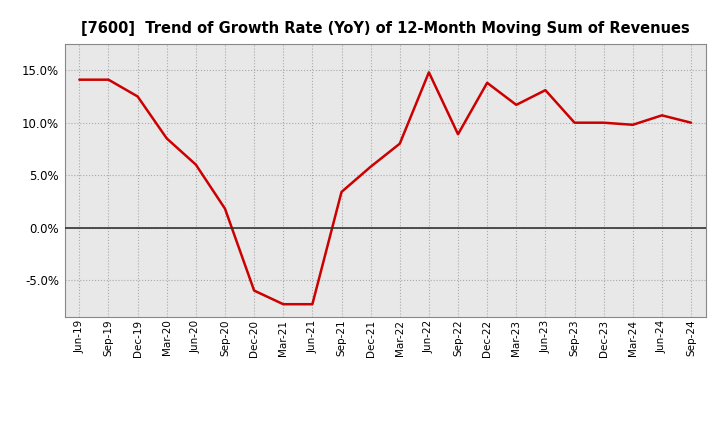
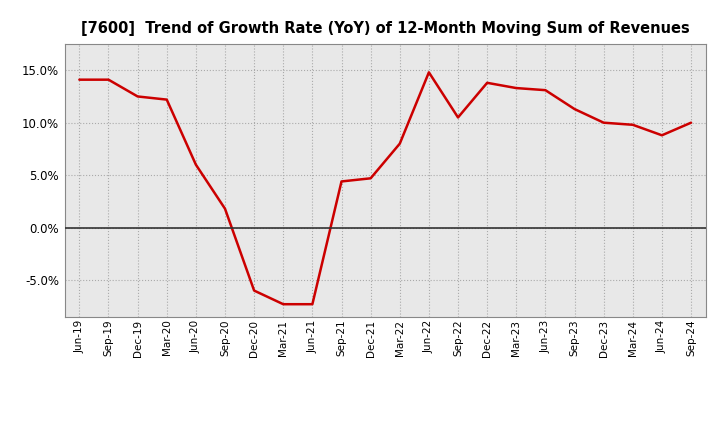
Mar-20: 8.5% -> 12.2%
Sep-21: 3.4% -> 4.4%
Dec-21: 5.8% -> 4.7%
Sep-22: 8.9% -> 10.5%
Mar-23: 11.7% -> 13.3%
Sep-23: 10.0% -> 11.3%
Jun-24: 10.7% -> 8.8%
